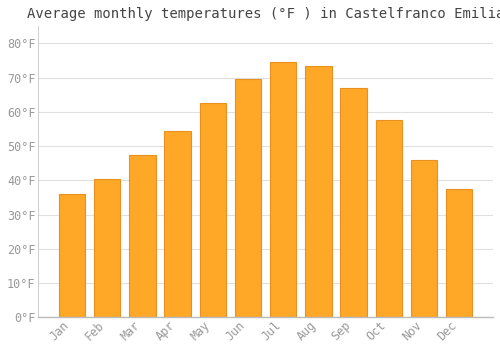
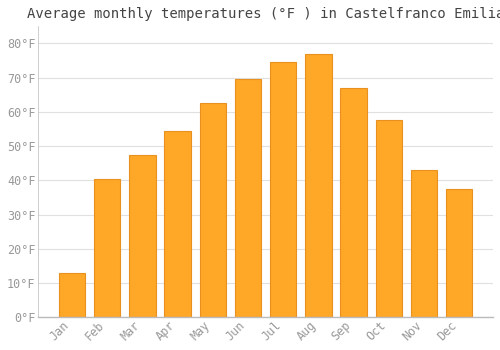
Jan: 36.0°F -> 13.0°F
Aug: 73.5°F -> 77.0°F
Nov: 46.0°F -> 43.0°F
